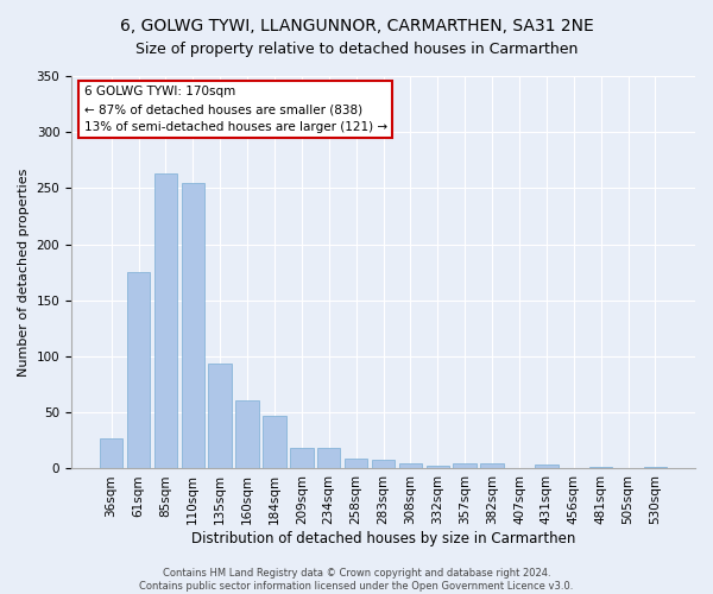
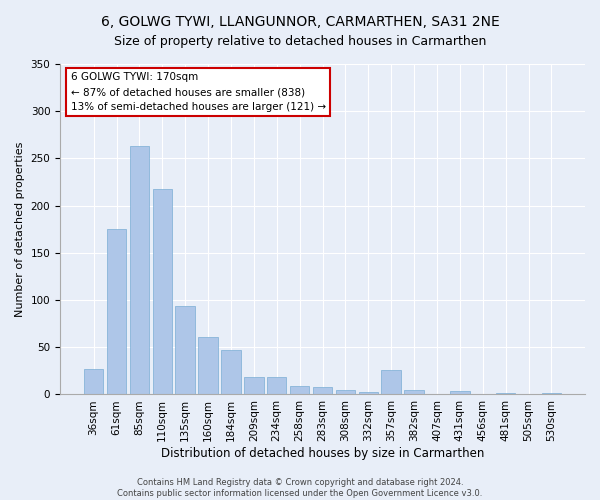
110sqm: 255 -> 218
357sqm: 5 -> 26
